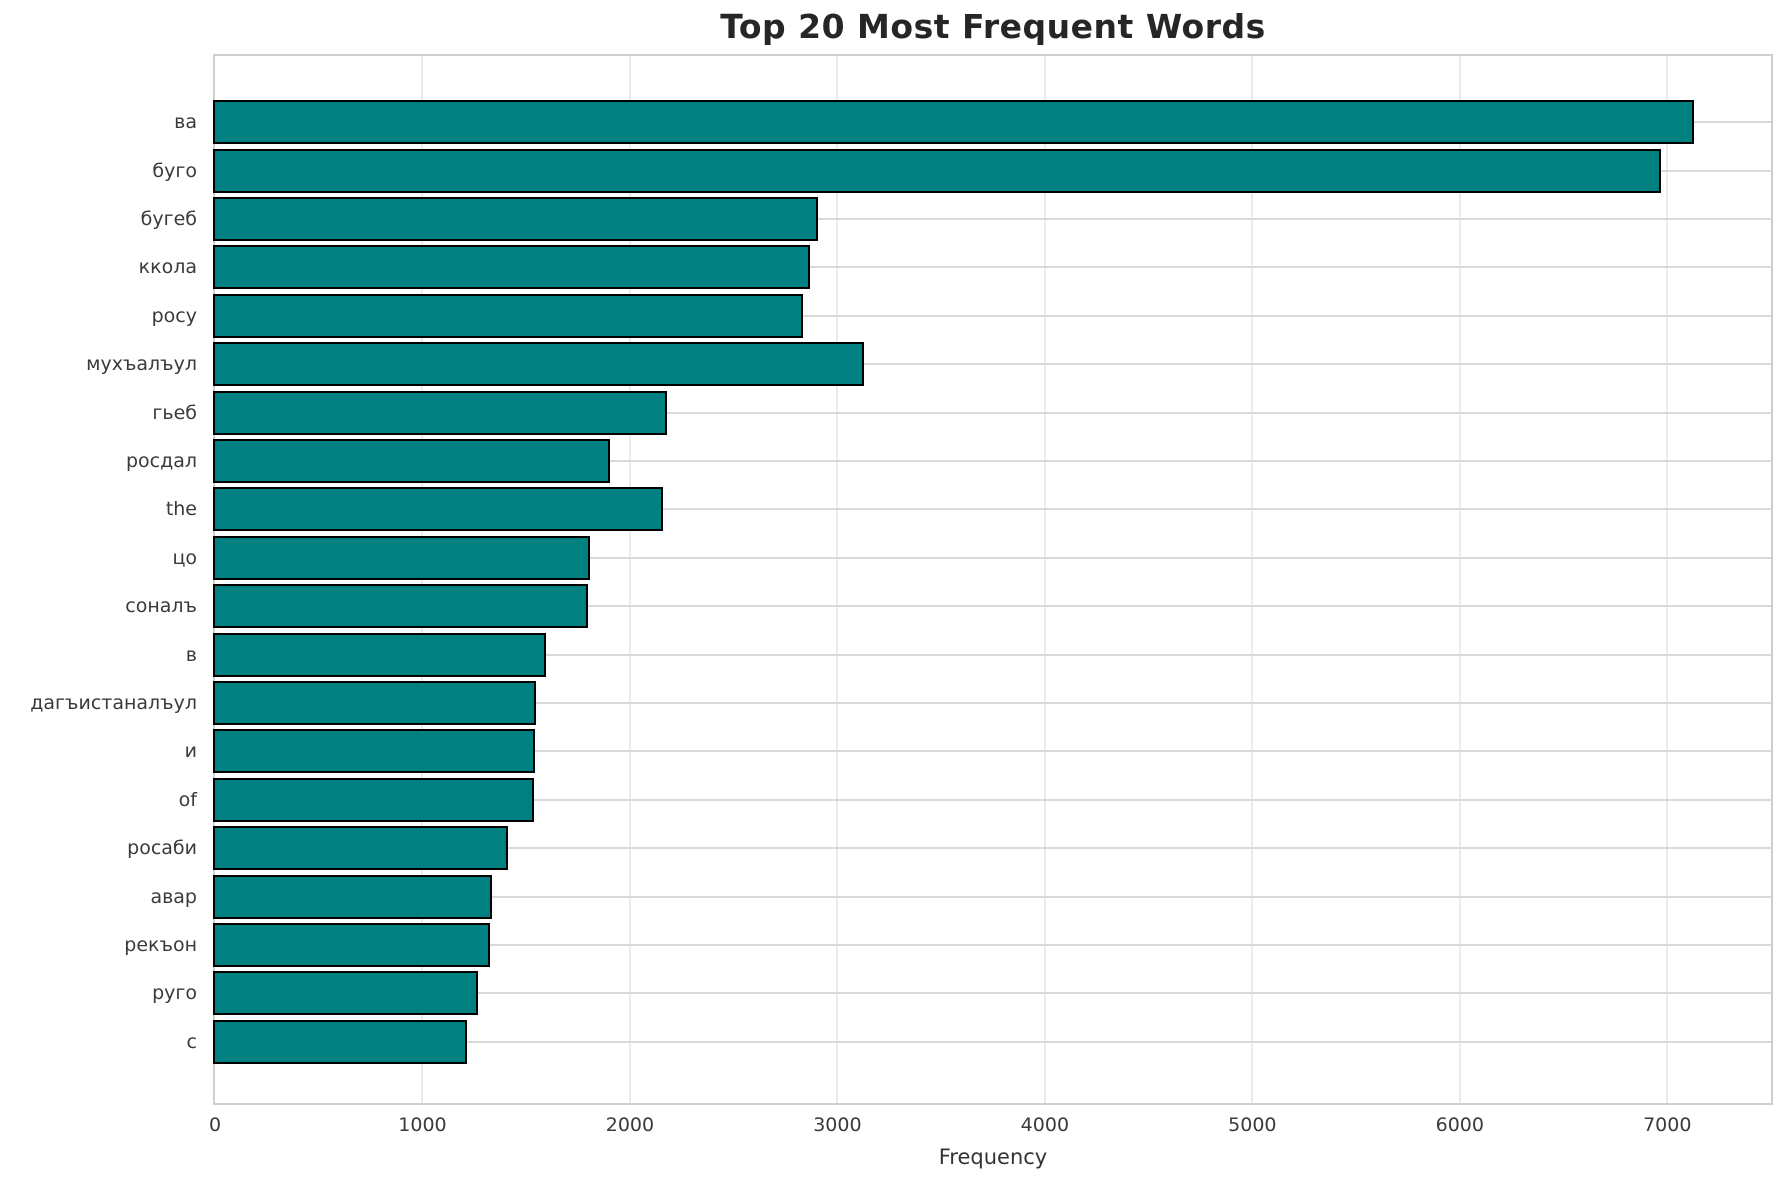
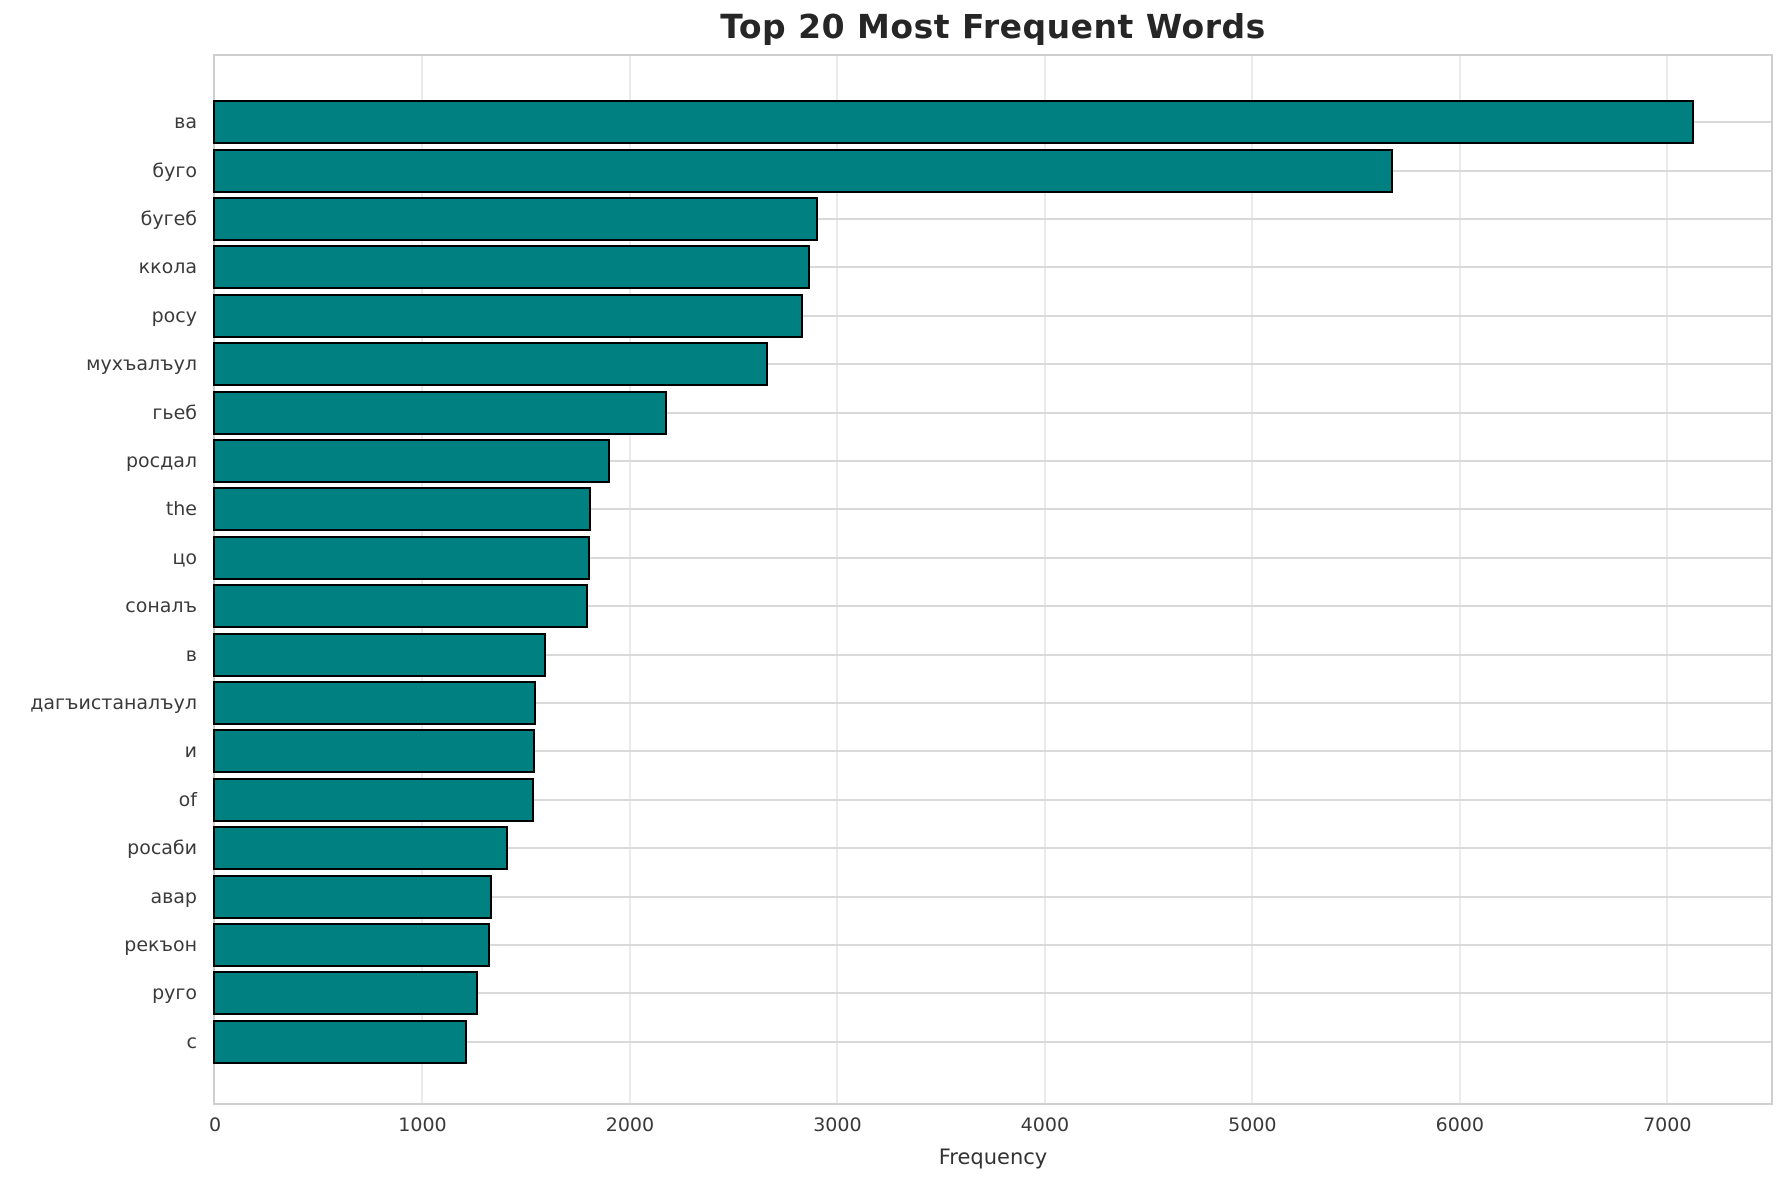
буго: 6970 -> 5680
мухъалъул: 3130 -> 2660
the: 2160 -> 1810
